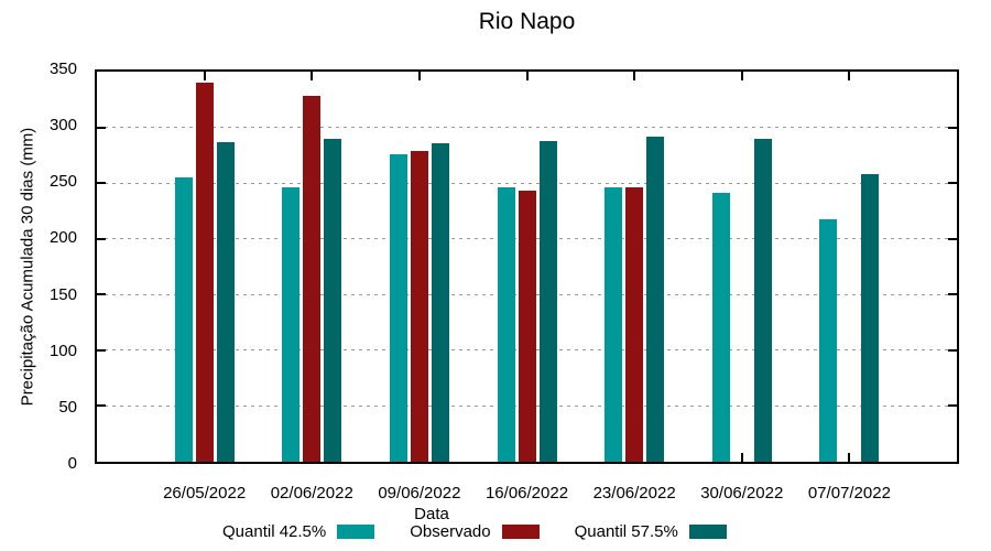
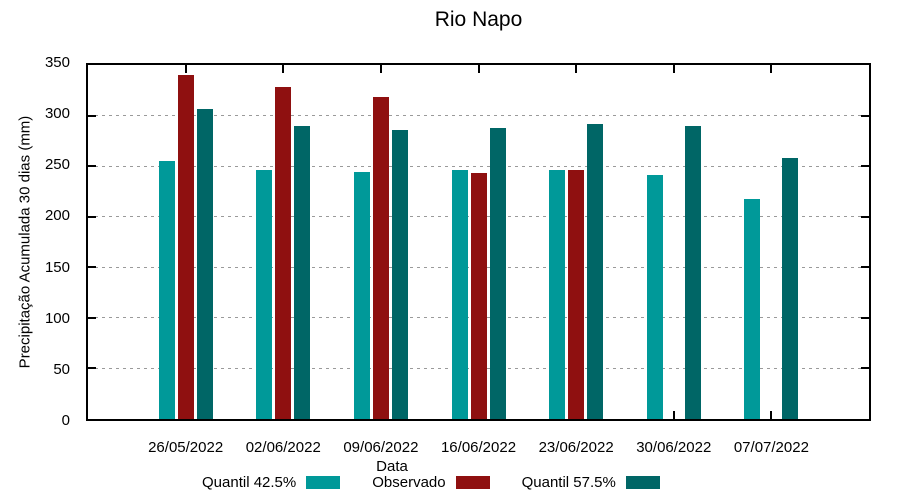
Quantil 57.5%/26/05/2022: 287 -> 307
Quantil 42.5%/09/06/2022: 276 -> 244
Observado/09/06/2022: 279 -> 318
